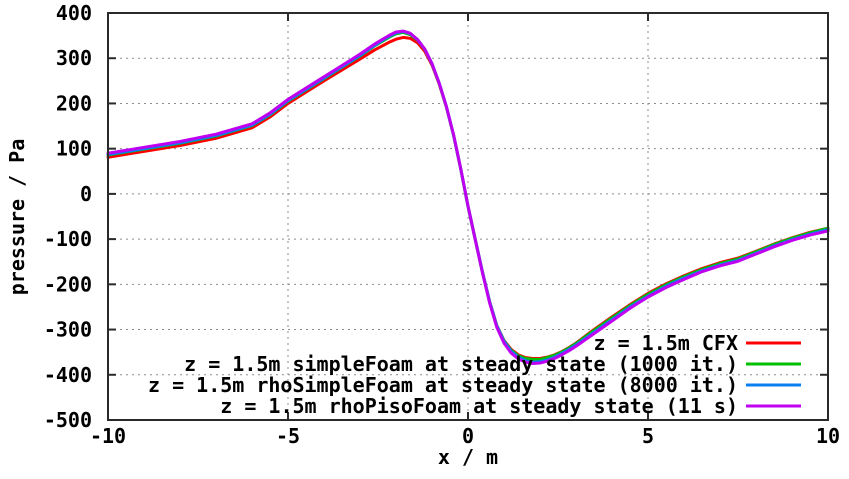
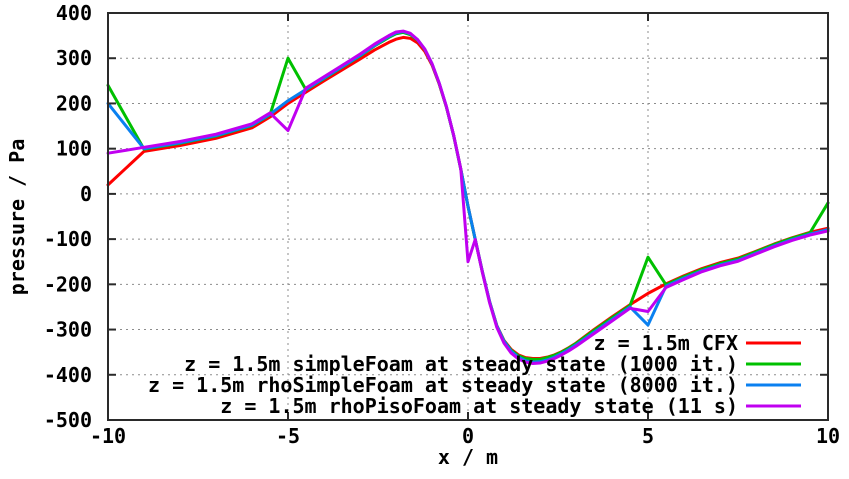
z = 1.5m CFX/-10: 80 -> 20
z = 1.5m simpleFoam at steady state (1000 it.)/-10: 90 -> 240
z = 1.5m rhoSimpleFoam at steady state (8000 it.)/-10: 90 -> 200
z = 1.5m simpleFoam at steady state (1000 it.)/-5: 200 -> 300
z = 1.5m rhoPisoFoam at steady state (11 s)/-5: 210 -> 140
z = 1.5m rhoPisoFoam at steady state (11 s)/0: -30 -> -150
z = 1.5m simpleFoam at steady state (1000 it.)/5: -220 -> -140
z = 1.5m rhoSimpleFoam at steady state (8000 it.)/5: -230 -> -290
z = 1.5m rhoPisoFoam at steady state (11 s)/5: -230 -> -260
z = 1.5m simpleFoam at steady state (1000 it.)/10: -80 -> -20
